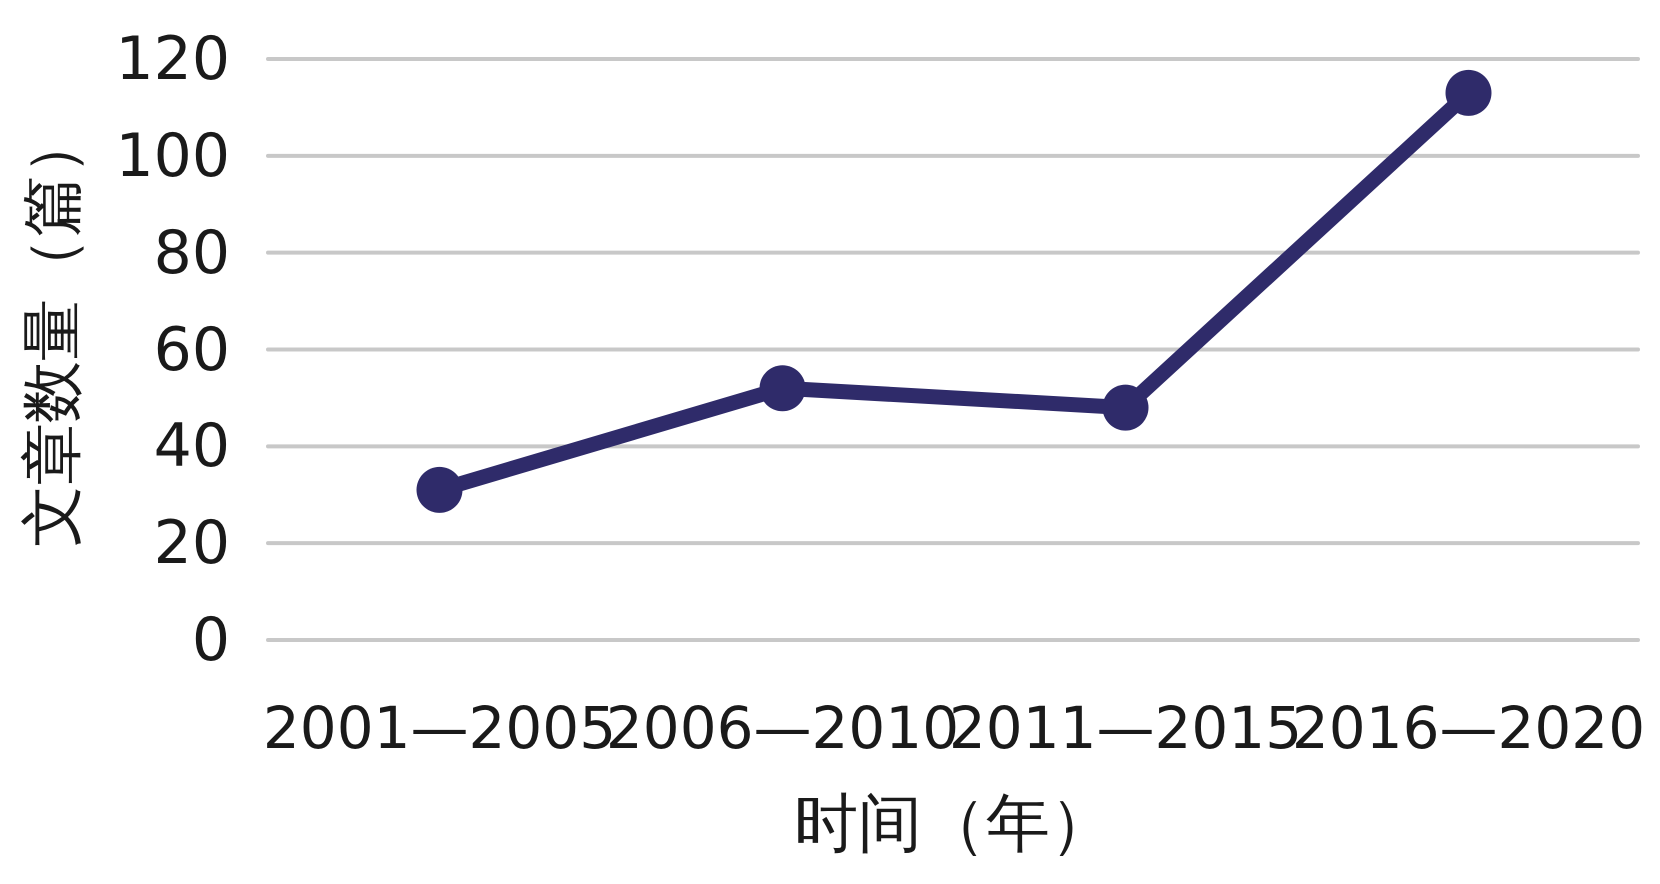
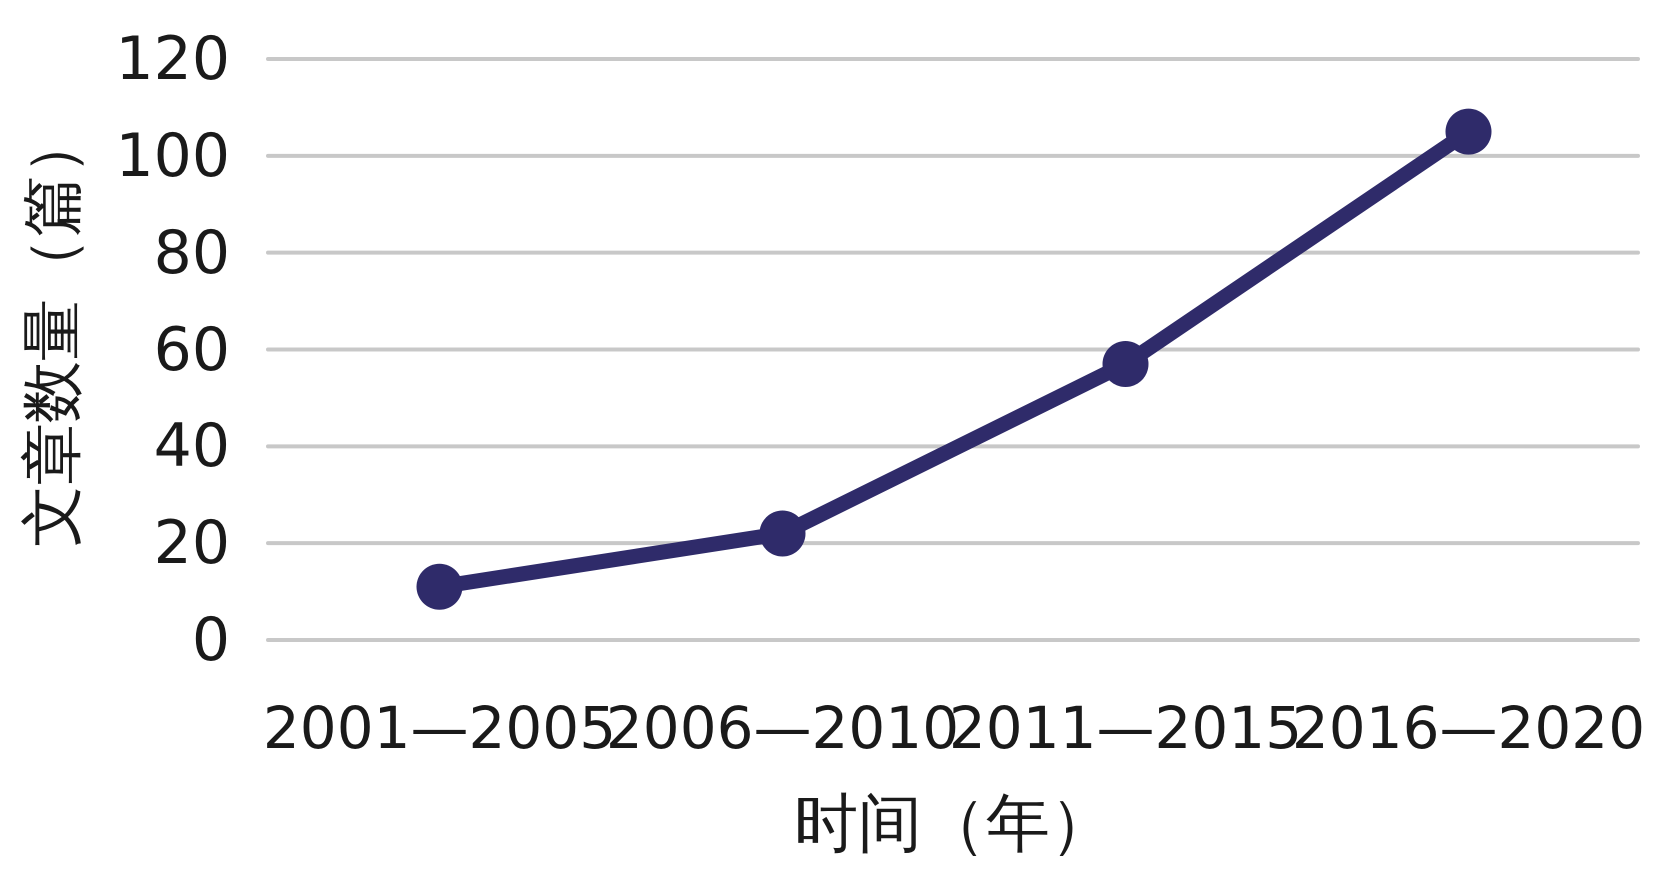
2001—2005: 31 -> 11
2006—2010: 52 -> 22
2011—2015: 48 -> 57
2016—2020: 113 -> 105
